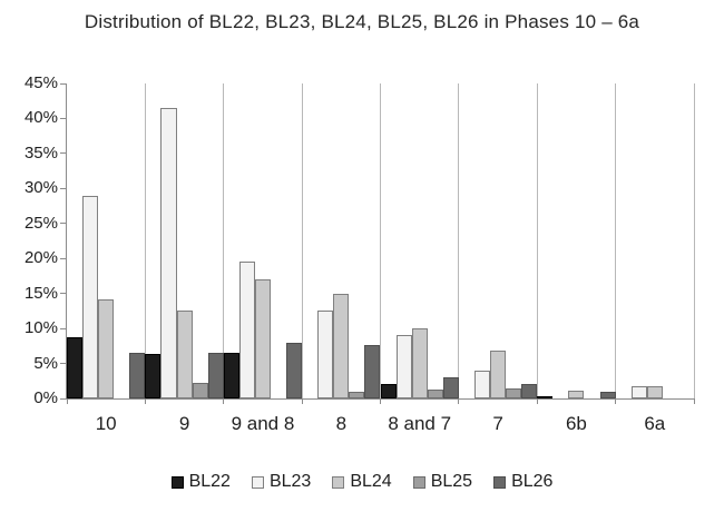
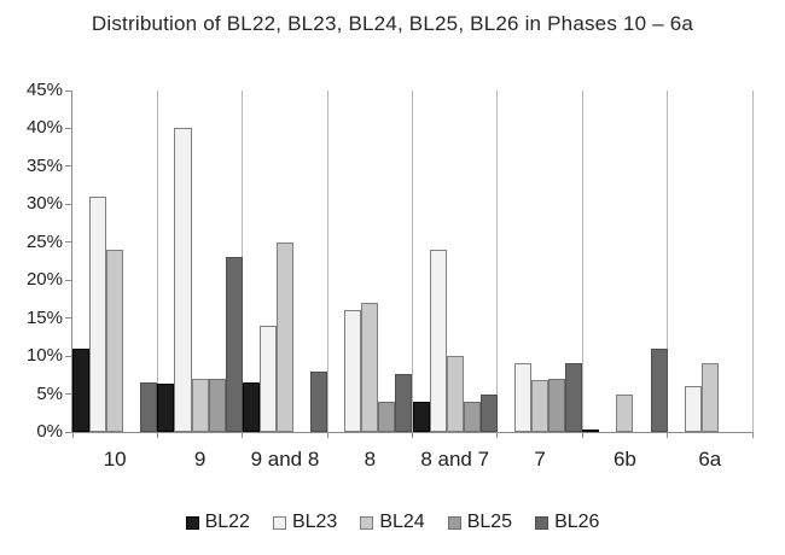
BL22/10: 9% -> 11%
BL23/10: 29% -> 31%
BL24/10: 14% -> 24%
BL23/9: 42% -> 40%
BL24/9: 12% -> 7%
BL25/9: 2% -> 7%
BL26/9: 7% -> 23%
BL23/9 and 8: 20% -> 14%
BL24/9 and 8: 17% -> 25%
BL23/8: 12% -> 16%
BL24/8: 15% -> 17%
BL25/8: 1% -> 4%
BL22/8 and 7: 2% -> 4%
BL23/8 and 7: 9% -> 24%
BL25/8 and 7: 1% -> 4%
BL26/8 and 7: 3% -> 5%
BL23/7: 4% -> 9%
BL25/7: 1% -> 7%
BL26/7: 2% -> 9%
BL24/6b: 1% -> 5%
BL26/6b: 1% -> 11%
BL23/6a: 2% -> 6%
BL24/6a: 2% -> 9%
